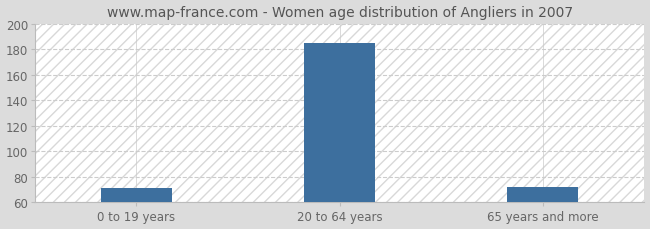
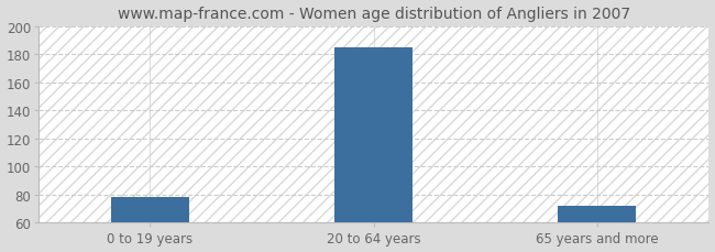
0 to 19 years: 71 -> 78
